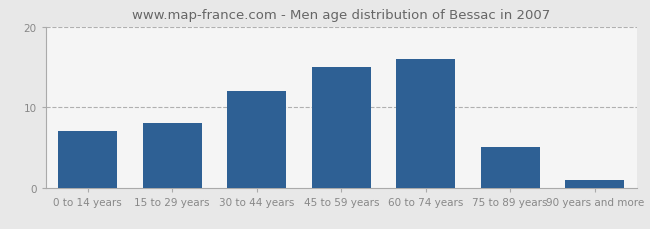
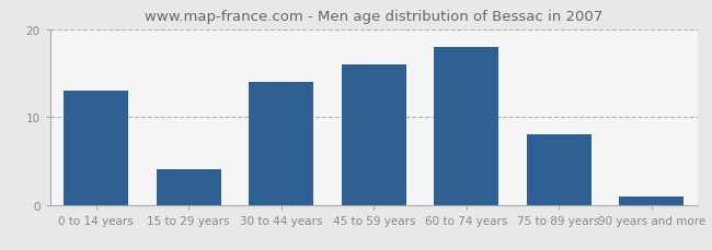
0 to 14 years: 7 -> 13
15 to 29 years: 8 -> 4
30 to 44 years: 12 -> 14
45 to 59 years: 15 -> 16
60 to 74 years: 16 -> 18
75 to 89 years: 5 -> 8
